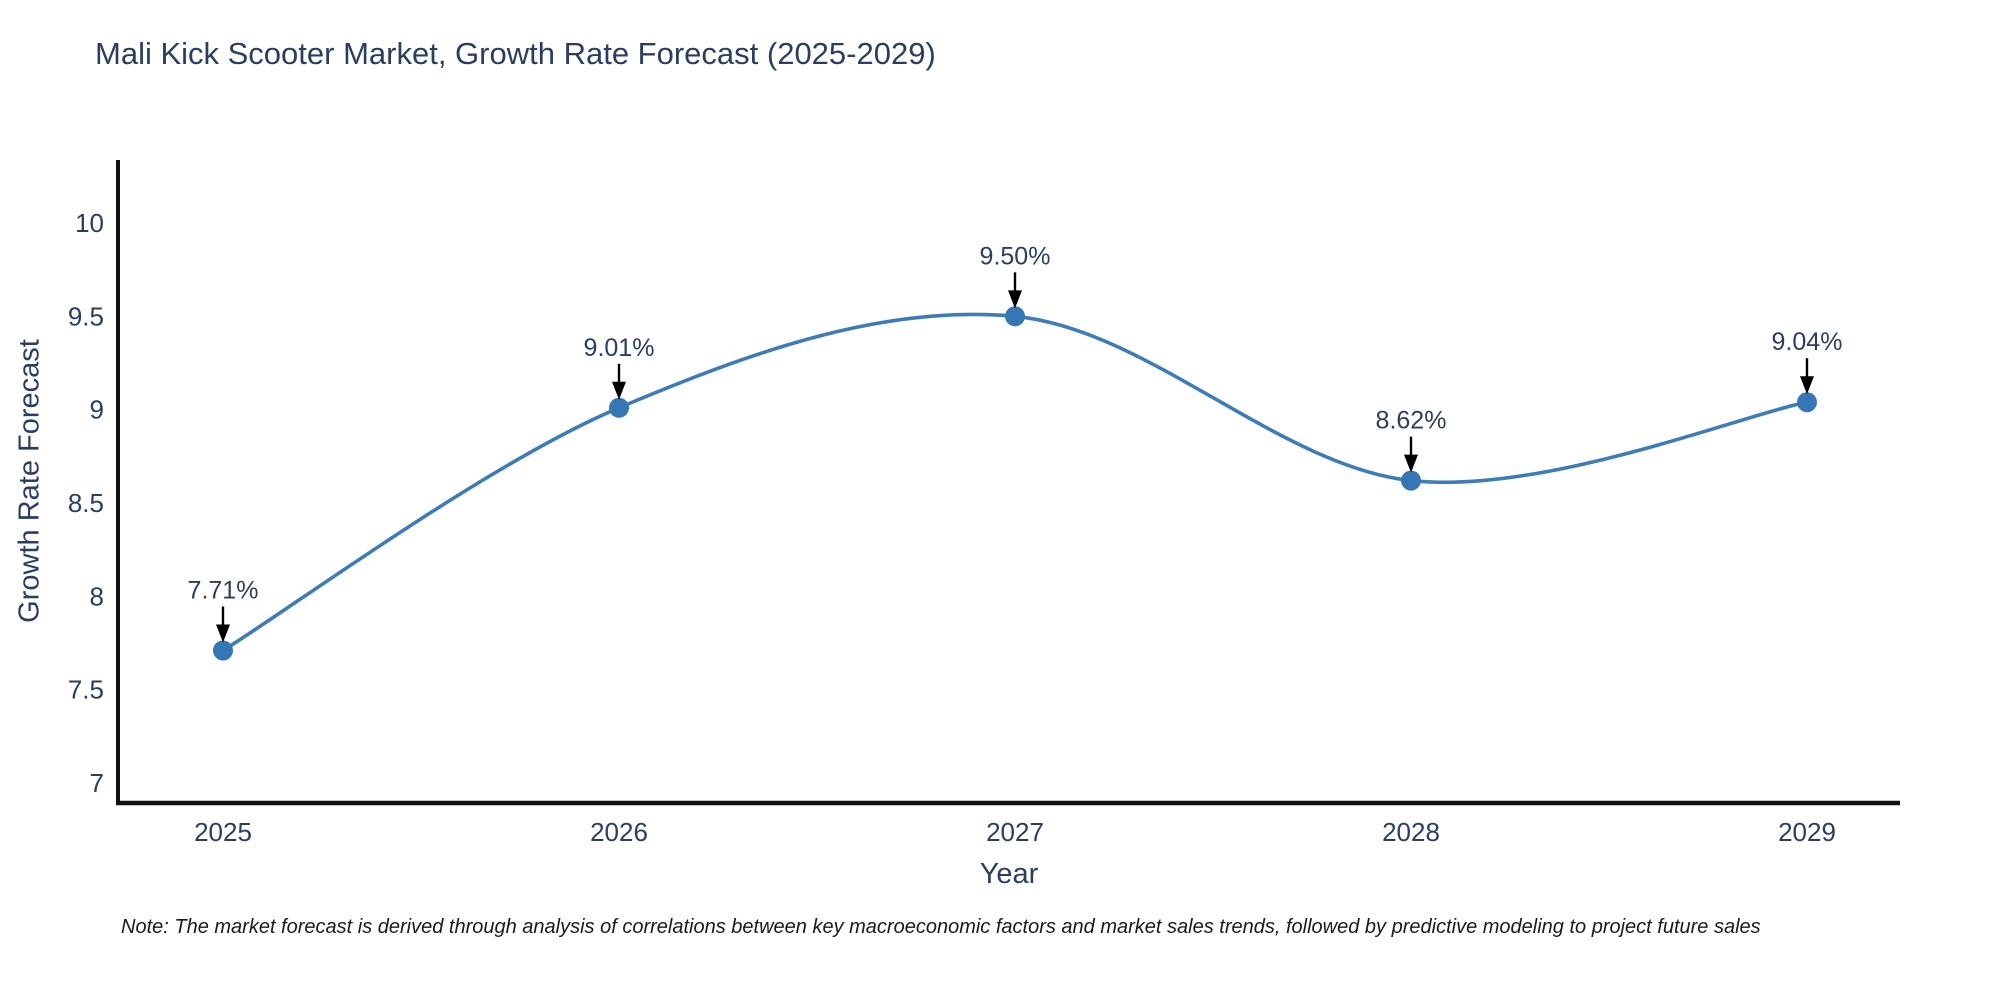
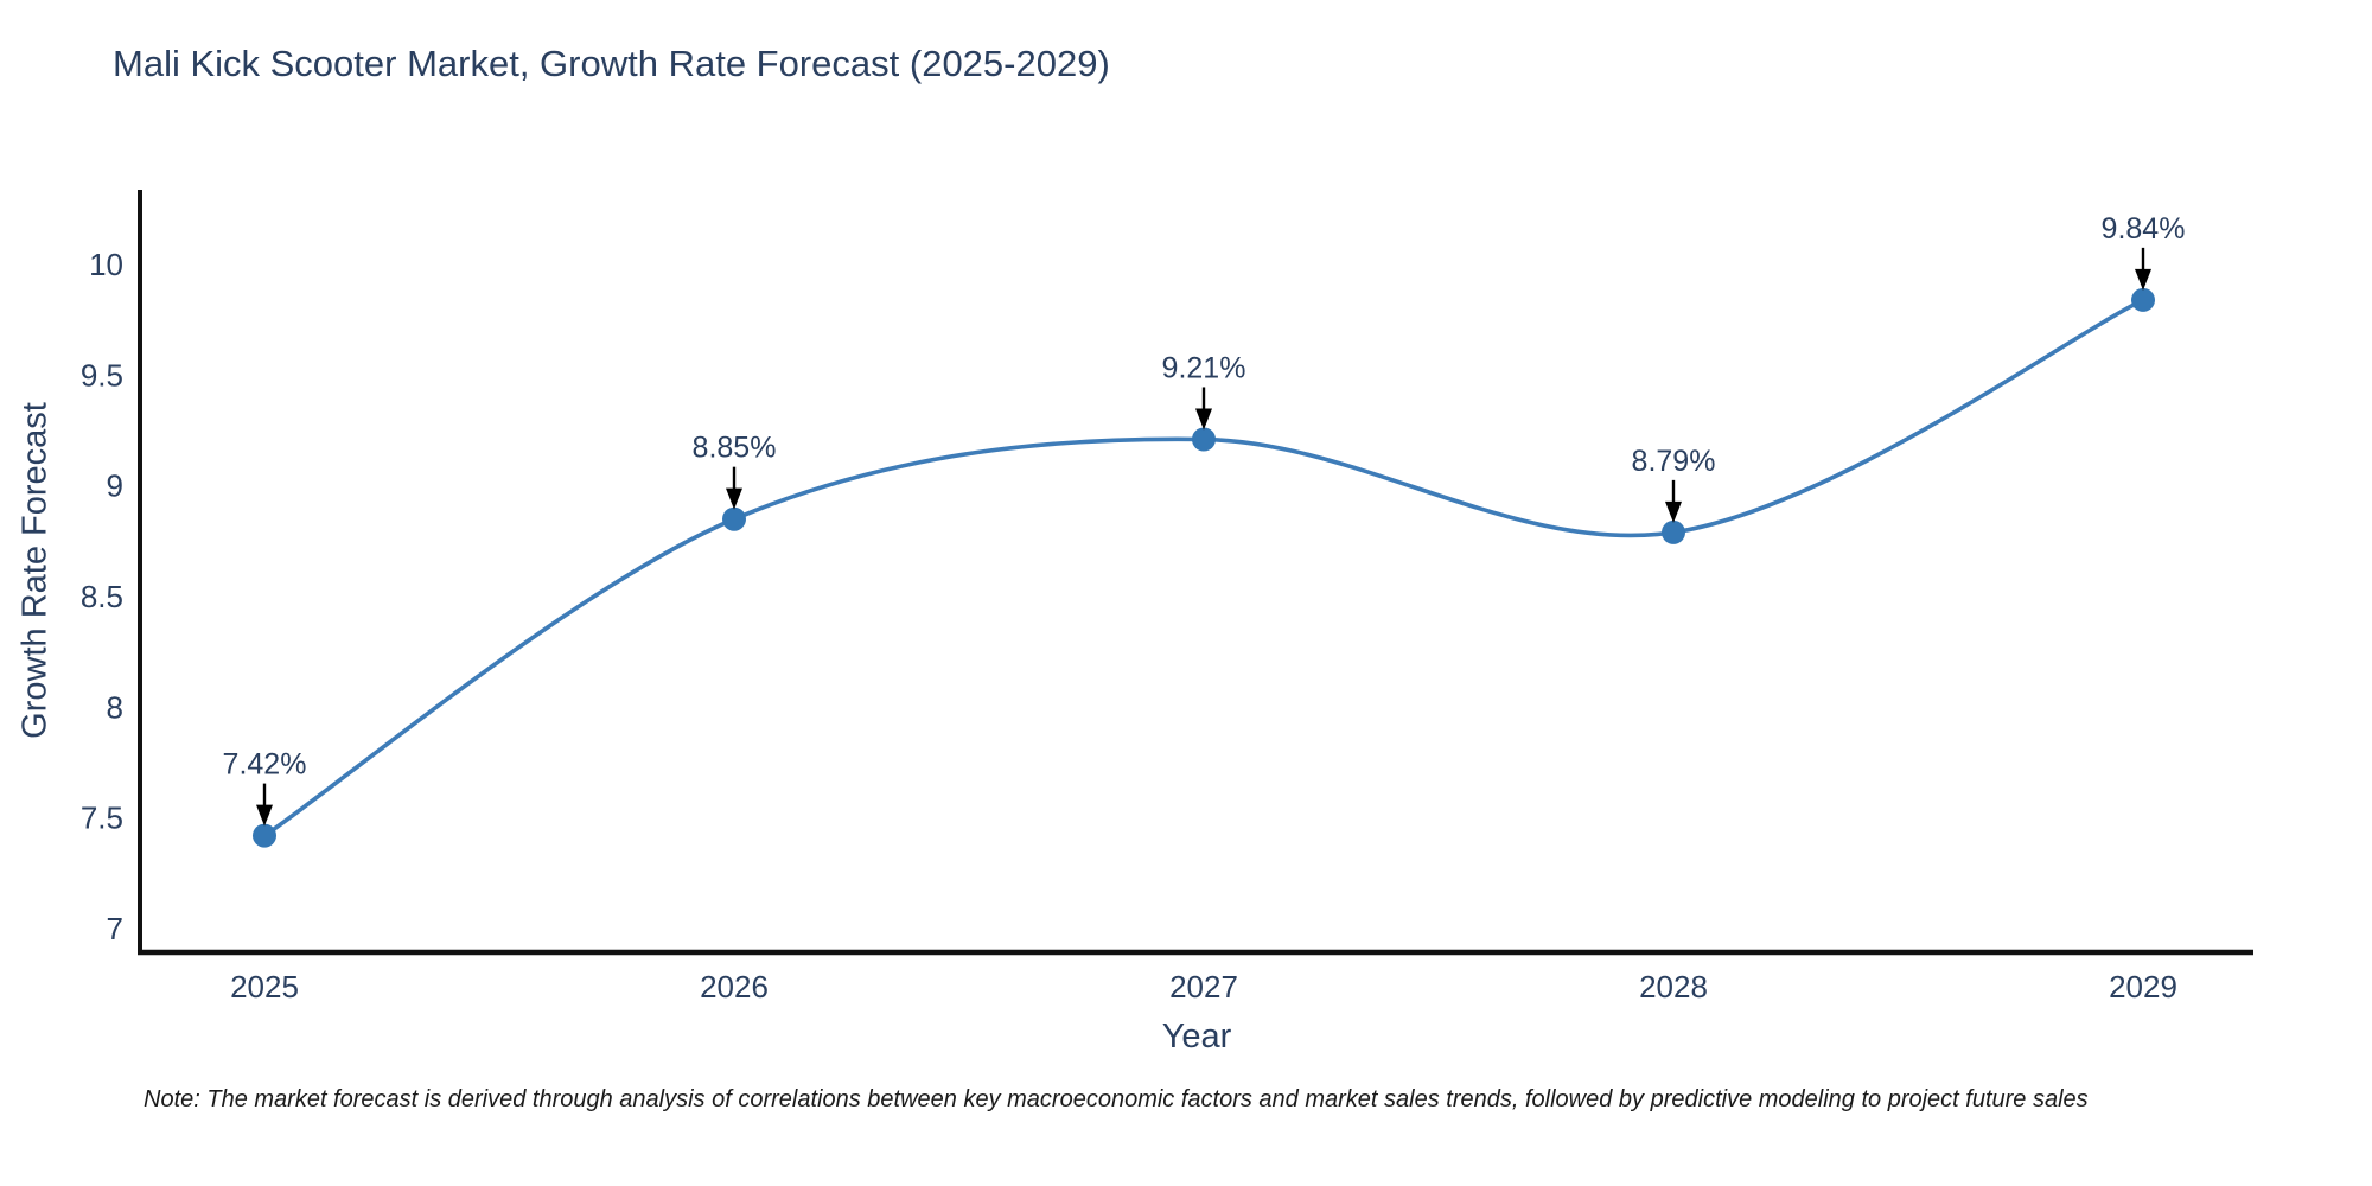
2025: 7.71% -> 7.42%
2026: 9.01% -> 8.85%
2027: 9.50% -> 9.21%
2028: 8.62% -> 8.79%
2029: 9.04% -> 9.84%
